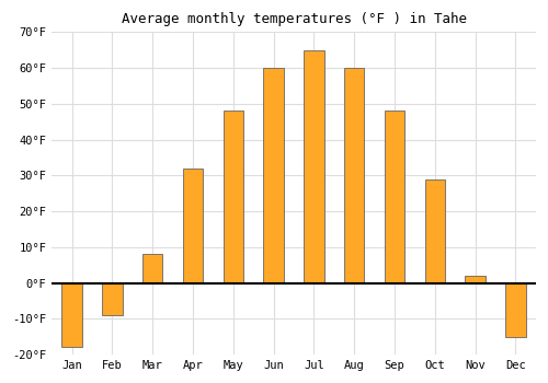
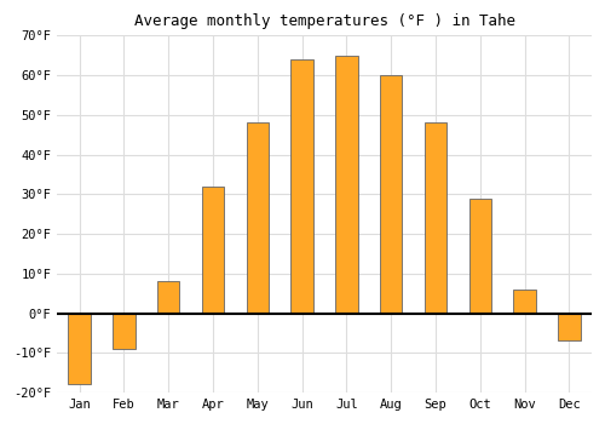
Jun: 60°F -> 64°F
Nov: 2°F -> 6°F
Dec: -15°F -> -7°F
